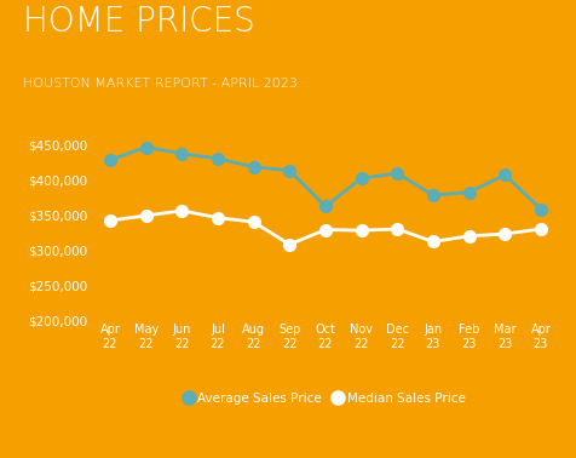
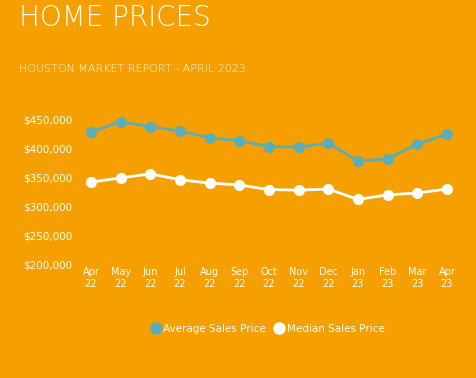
Median Sales Price/Sep 22: $308,000 -> $337,000
Average Sales Price/Oct 22: $362,000 -> $403,000
Average Sales Price/Apr 23: $358,000 -> $424,000
